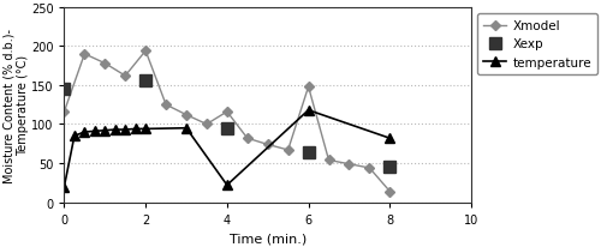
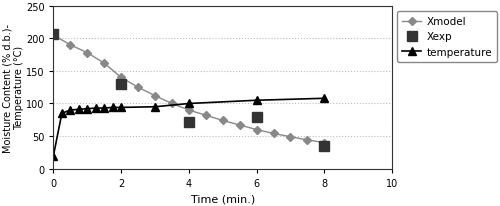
Xmodel/0: 116 -> 205
Xexp/0: 146 -> 207
Xmodel/2: 194 -> 140
Xexp/2: 156 -> 130
Xmodel/4: 116 -> 90
Xexp/4: 94 -> 72
temperature/4: 22 -> 100
Xmodel/6: 148 -> 60
Xexp/6: 64 -> 80
temperature/6: 118 -> 105
Xmodel/8: 14 -> 40
Xexp/8: 46 -> 35
temperature/8: 82 -> 108
